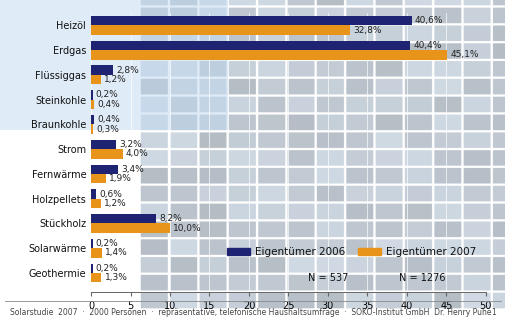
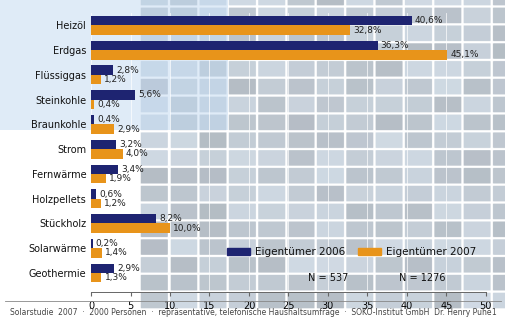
Eigentümer 2006/Erdgas: 40,4% -> 36,3%
Eigentümer 2006/Steinkohle: 0,2% -> 5,6%
Eigentümer 2007/Braunkohle: 0,3% -> 2,9%
Eigentümer 2006/Geothermie: 0,2% -> 2,9%
